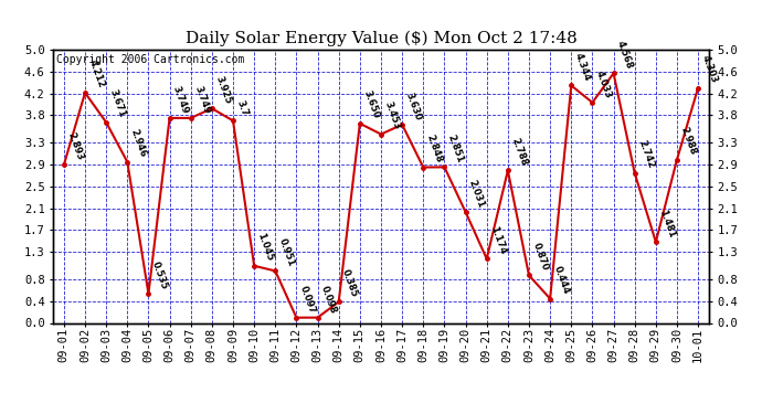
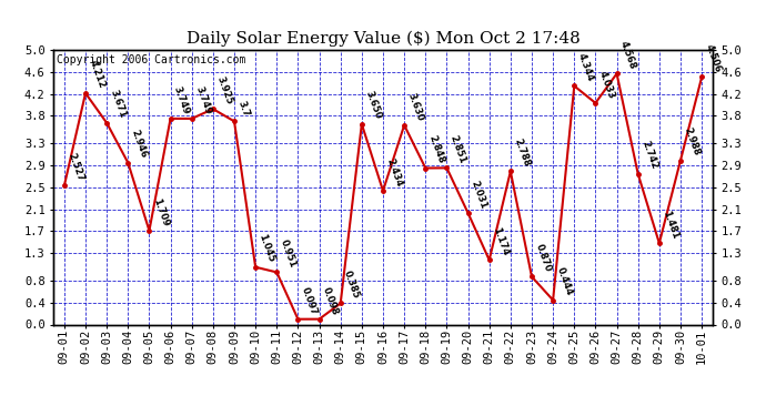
09-01: 2.893 -> 2.527
09-05: 0.535 -> 1.709
09-16: 3.453 -> 2.434
10-01: 4.303 -> 4.506
